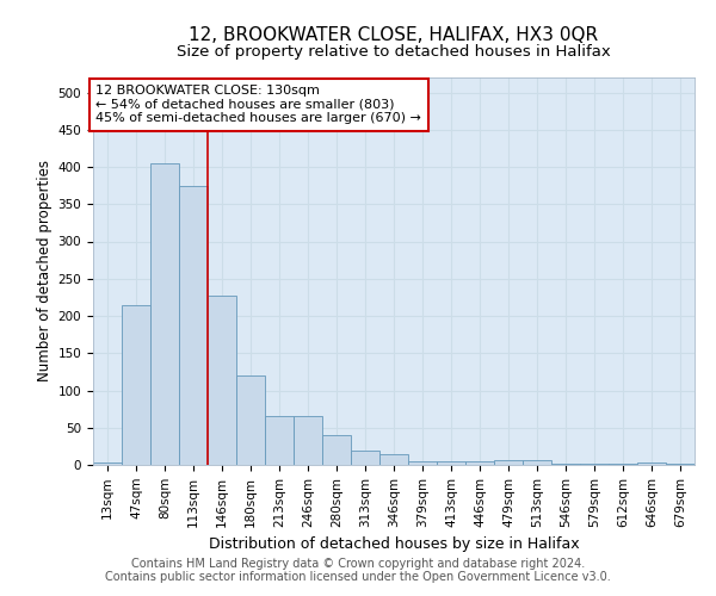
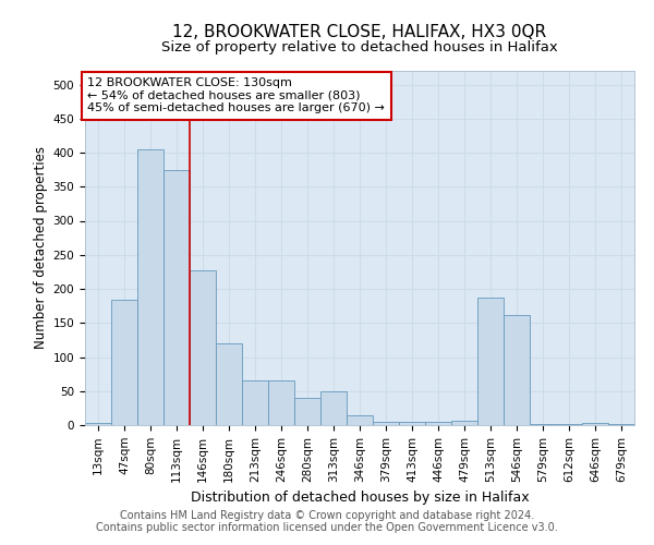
47sqm: 215 -> 184
313sqm: 20 -> 50
513sqm: 6 -> 188
546sqm: 2 -> 162
